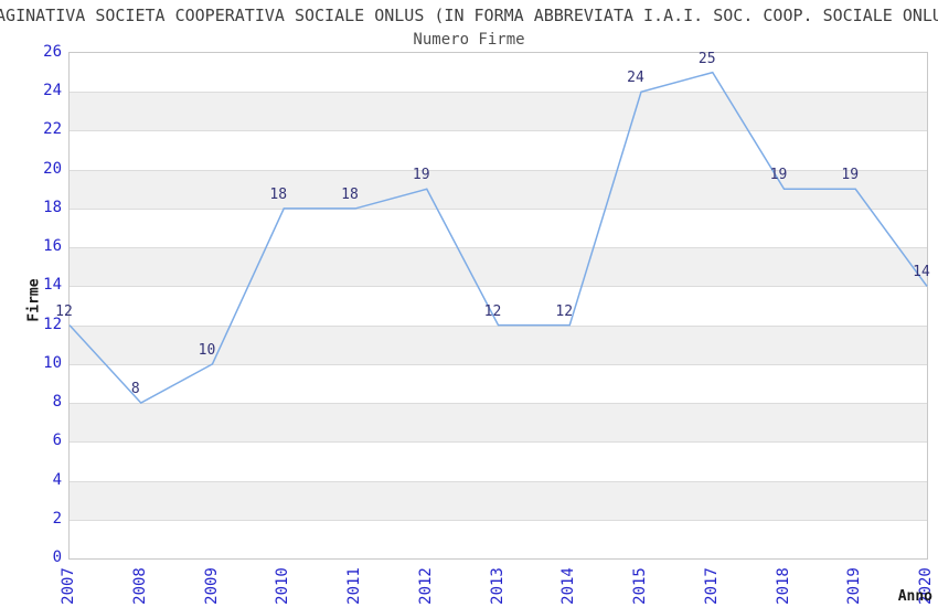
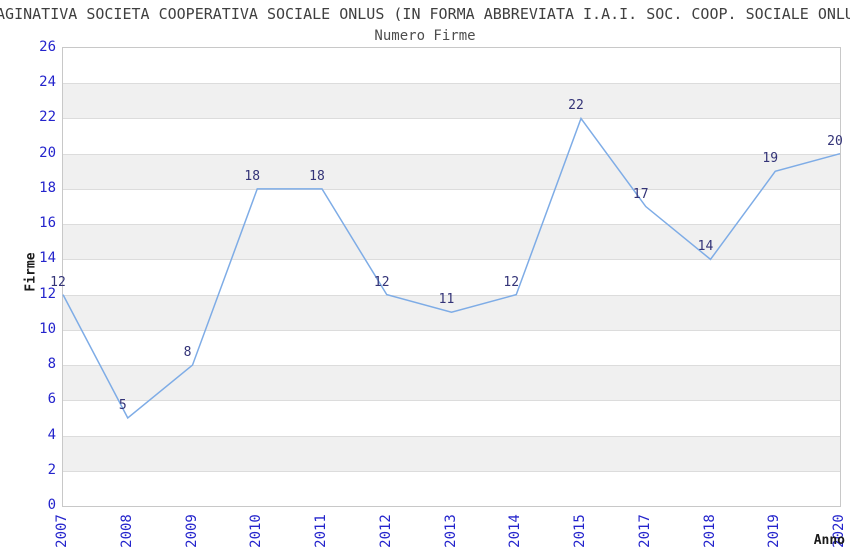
2008: 8 -> 5
2009: 10 -> 8
2012: 19 -> 12
2013: 12 -> 11
2015: 24 -> 22
2017: 25 -> 17
2018: 19 -> 14
2020: 14 -> 20
